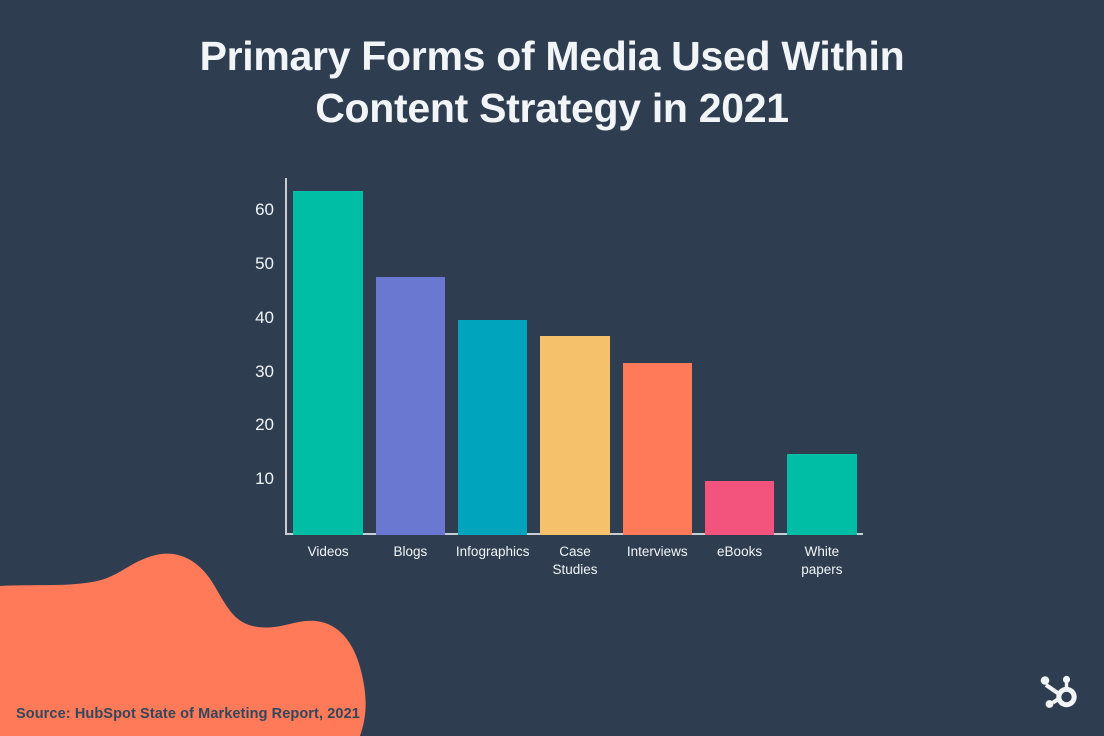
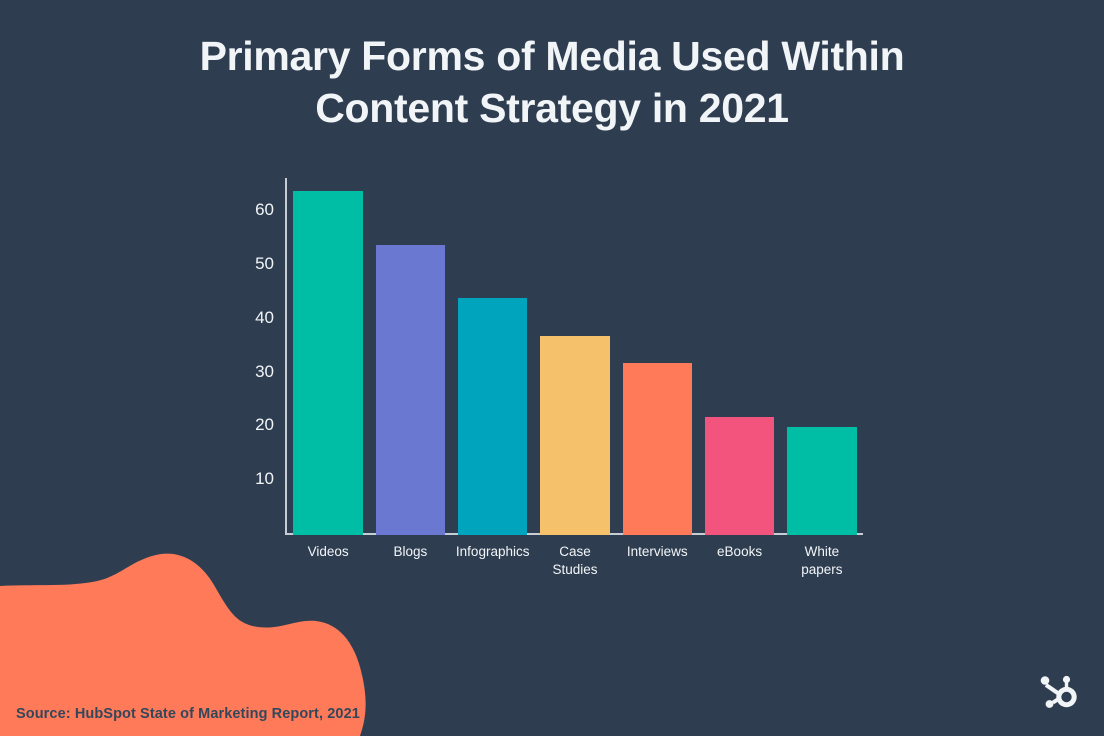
Blogs: 48 -> 54
Infographics: 40 -> 44
eBooks: 10 -> 22
White papers: 15 -> 20
